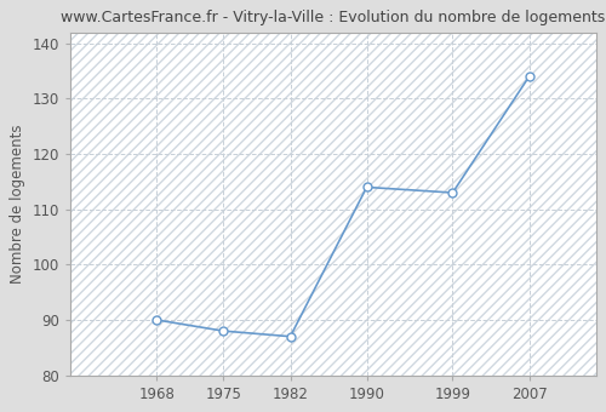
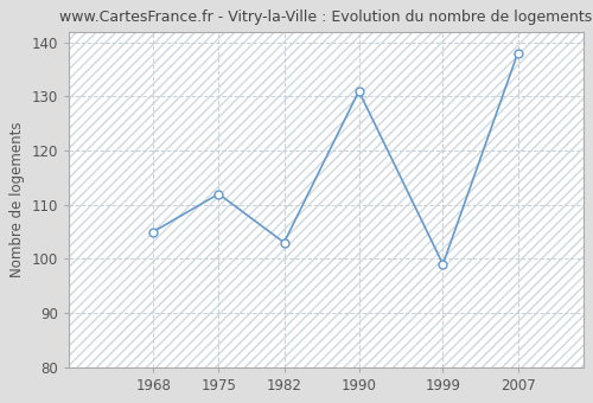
1968: 90 -> 105
1975: 88 -> 112
1982: 87 -> 103
1990: 114 -> 131
1999: 113 -> 99
2007: 134 -> 138
